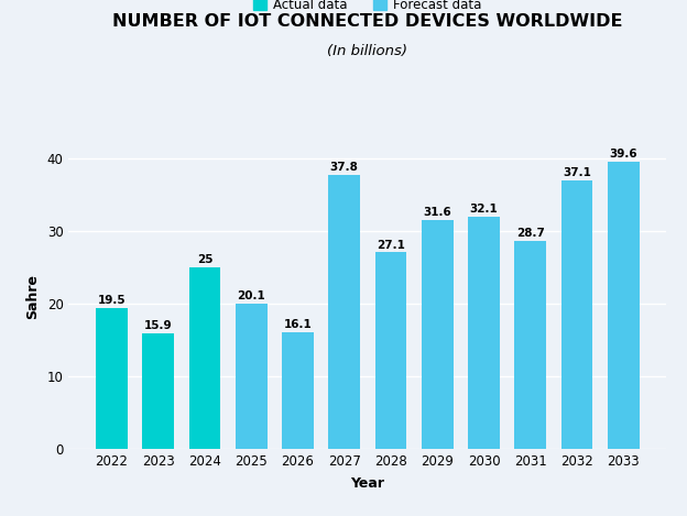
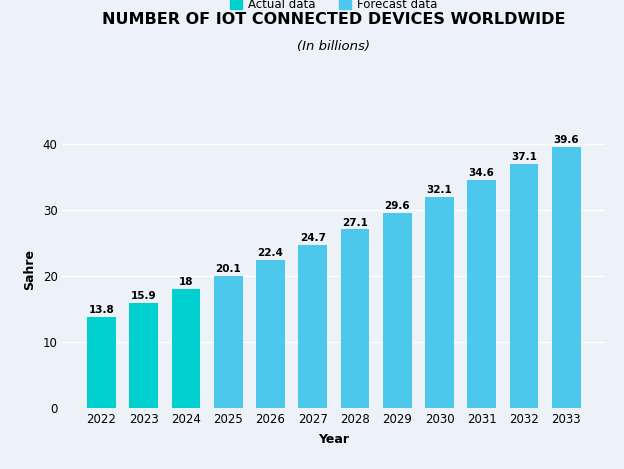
2022: 19.5 -> 13.8
2024: 25 -> 18
2026: 16.1 -> 22.4
2027: 37.8 -> 24.7
2029: 31.6 -> 29.6
2031: 28.7 -> 34.6
